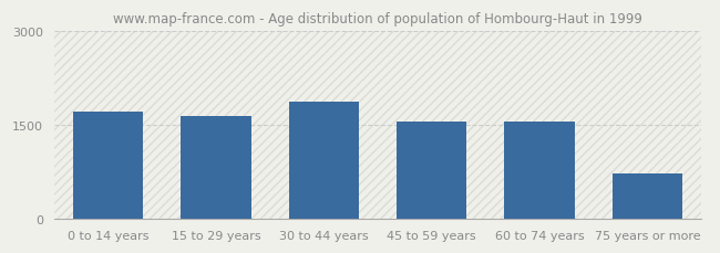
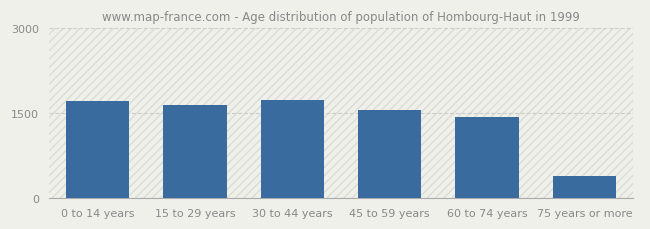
30 to 44 years: 1880 -> 1730
60 to 74 years: 1560 -> 1430
75 years or more: 720 -> 390
